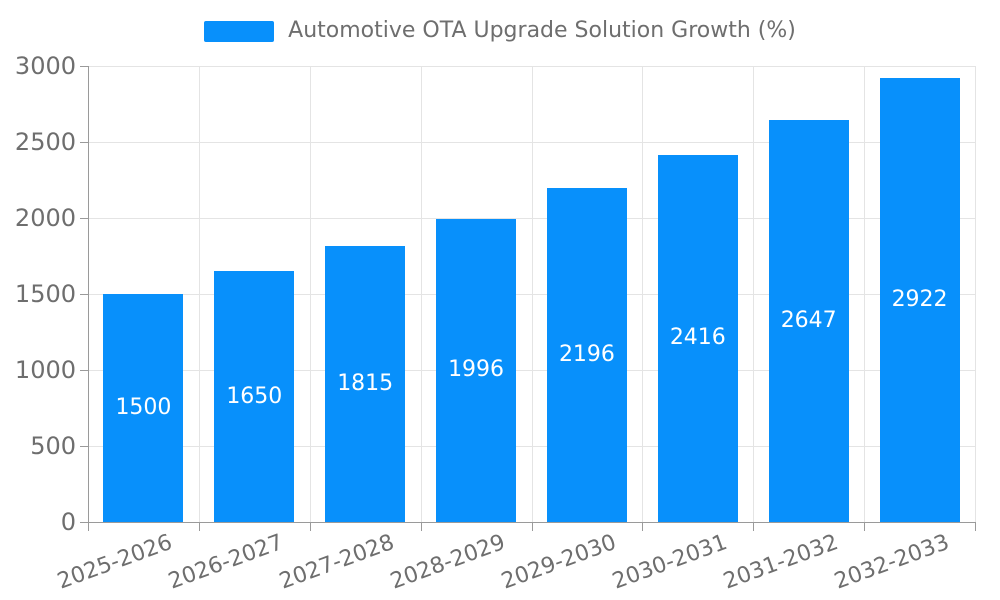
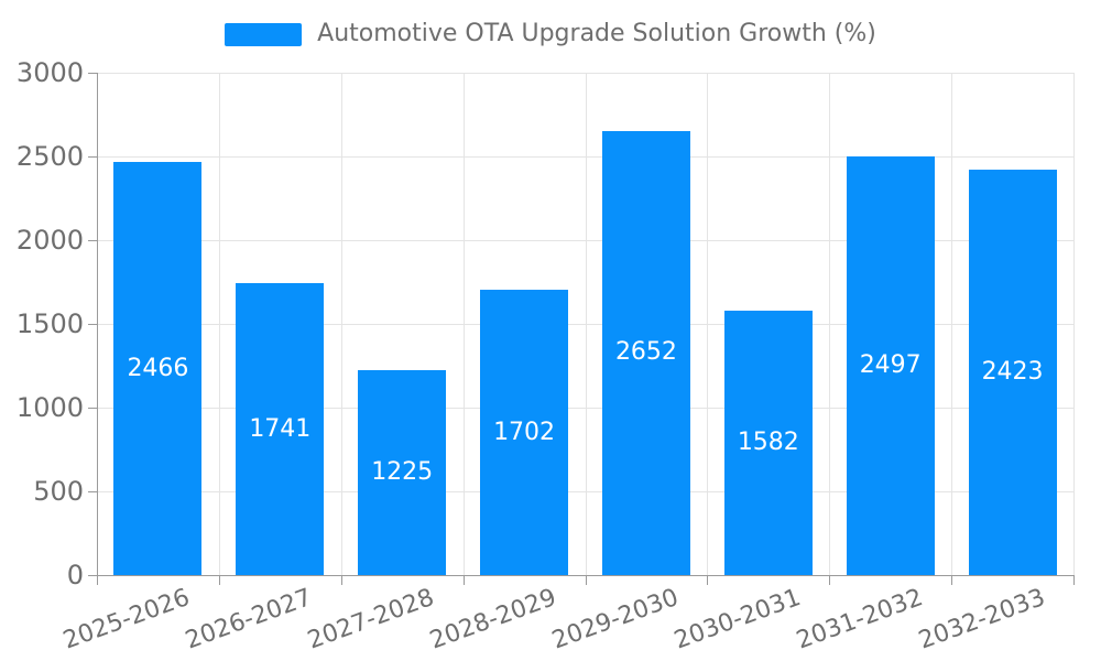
2025-2026: 1500 -> 2466
2026-2027: 1650 -> 1741
2027-2028: 1815 -> 1225
2028-2029: 1996 -> 1702
2029-2030: 2196 -> 2652
2030-2031: 2416 -> 1582
2031-2032: 2647 -> 2497
2032-2033: 2922 -> 2423
